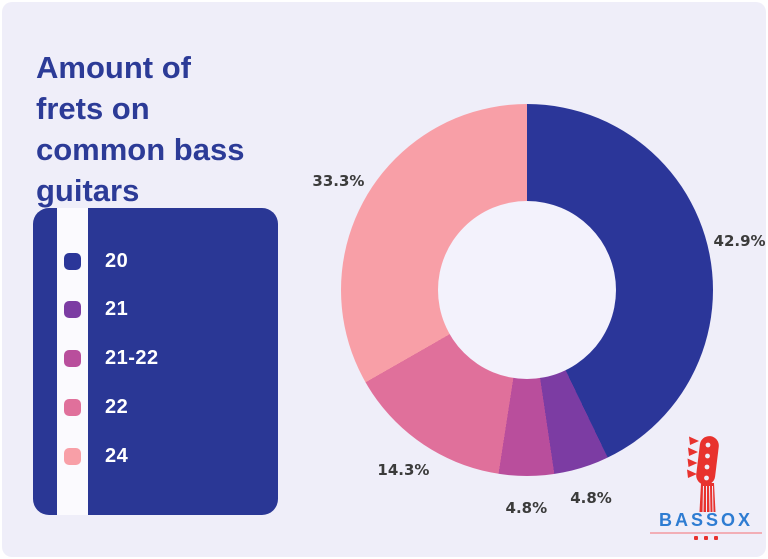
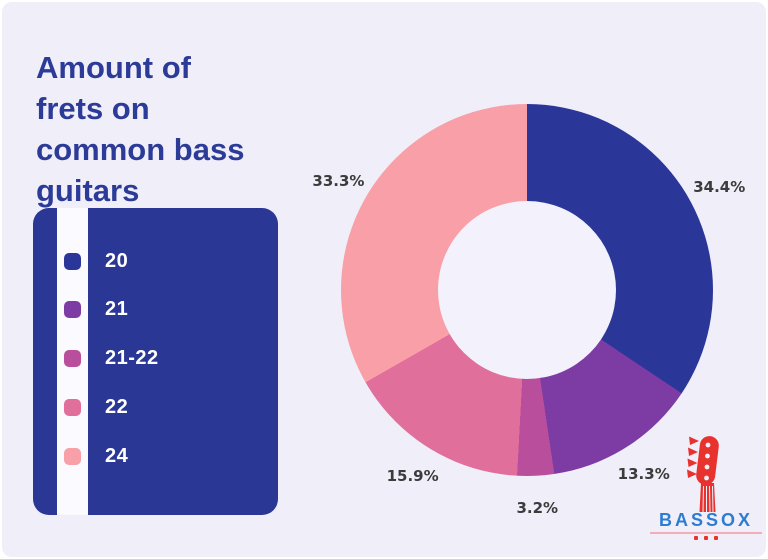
20: 42.9% -> 34.4%
21: 4.8% -> 13.3%
21-22: 4.8% -> 3.2%
22: 14.3% -> 15.9%
